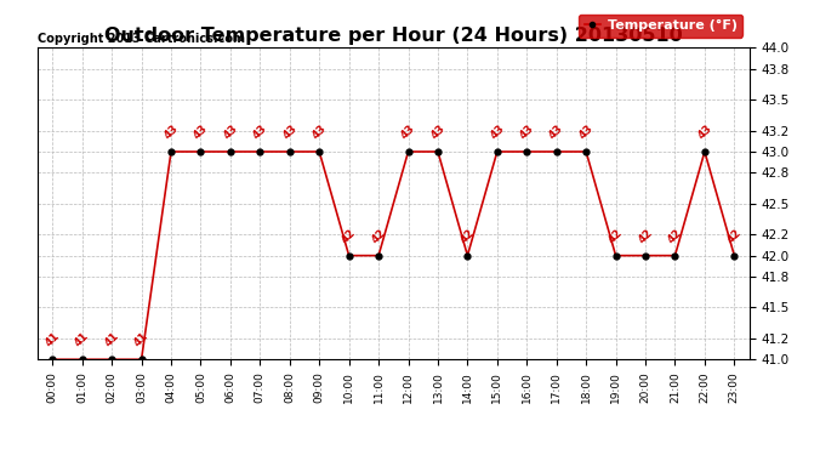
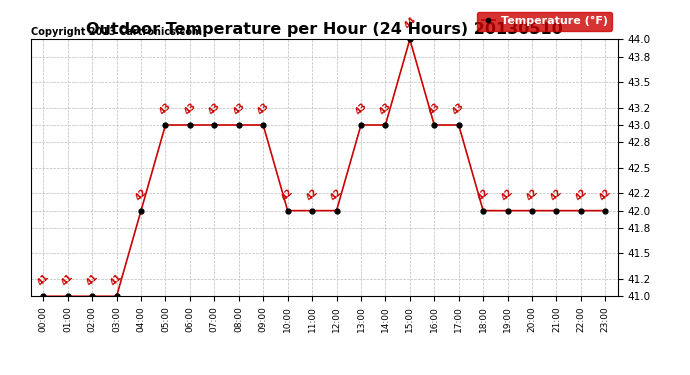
04:00: 43 -> 42
12:00: 43 -> 42
14:00: 42 -> 43
15:00: 43 -> 44
18:00: 43 -> 42
22:00: 43 -> 42
